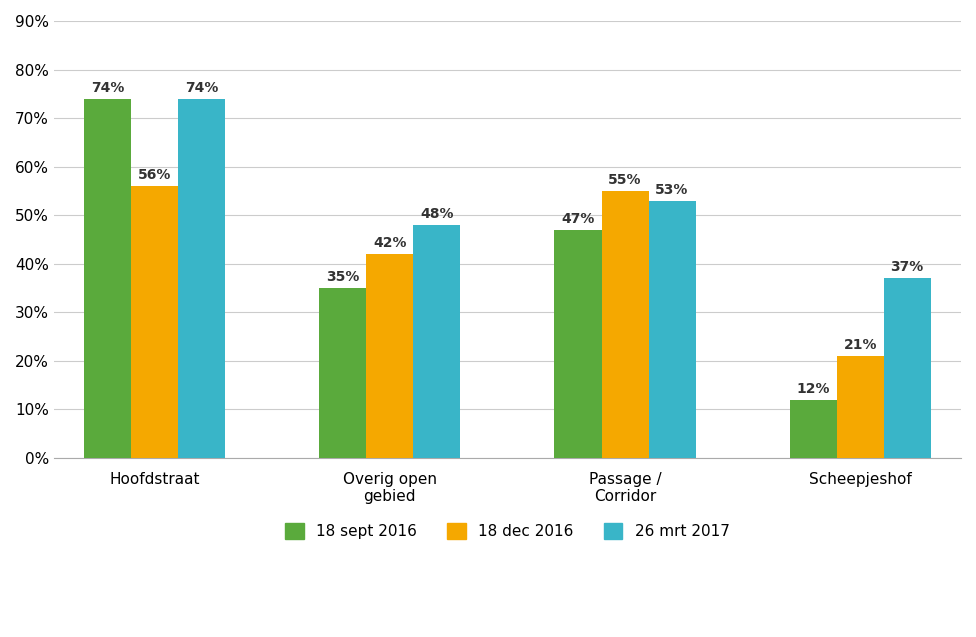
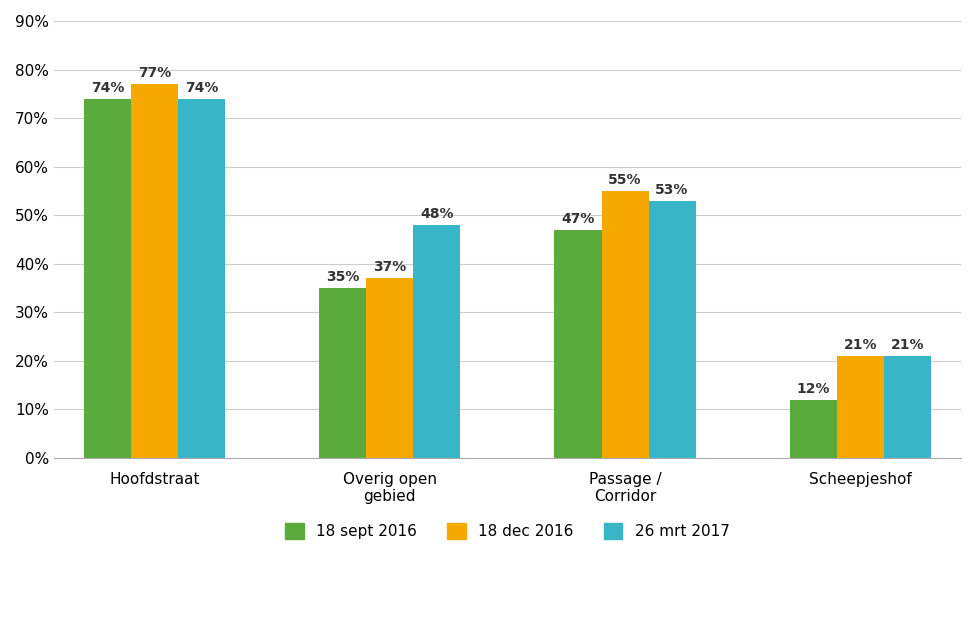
18 dec 2016/Hoofdstraat: 56% -> 77%
18 dec 2016/Overig open gebied: 42% -> 37%
26 mrt 2017/Scheepjeshof: 37% -> 21%
